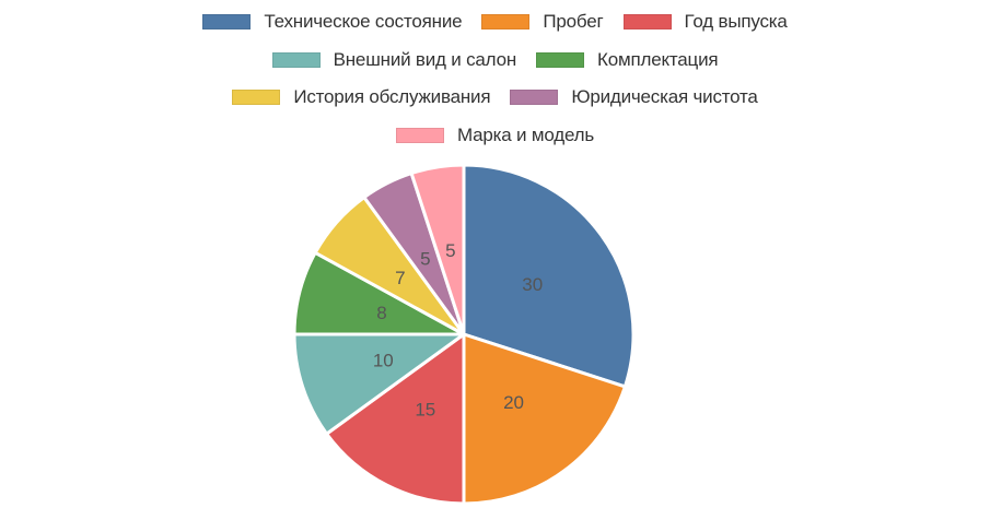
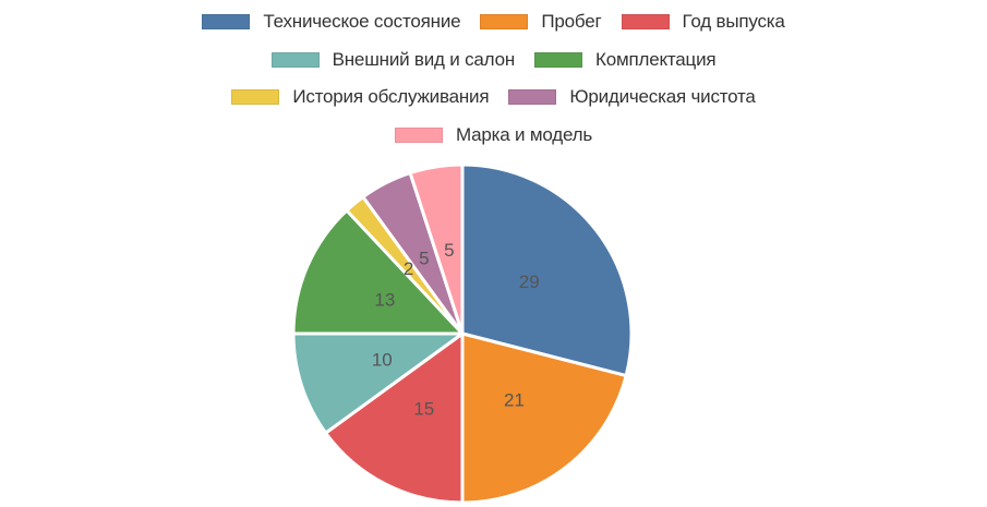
Техническое состояние: 30 -> 29
Пробег: 20 -> 21
Комплектация: 8 -> 13
История обслуживания: 7 -> 2
